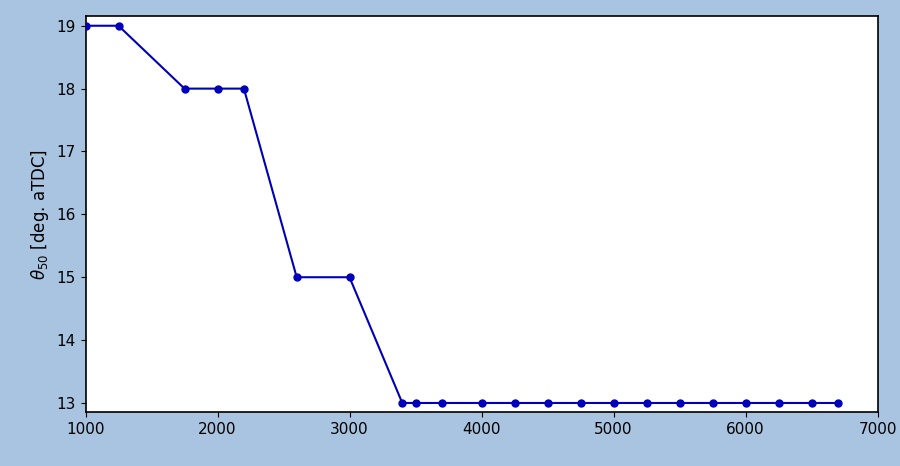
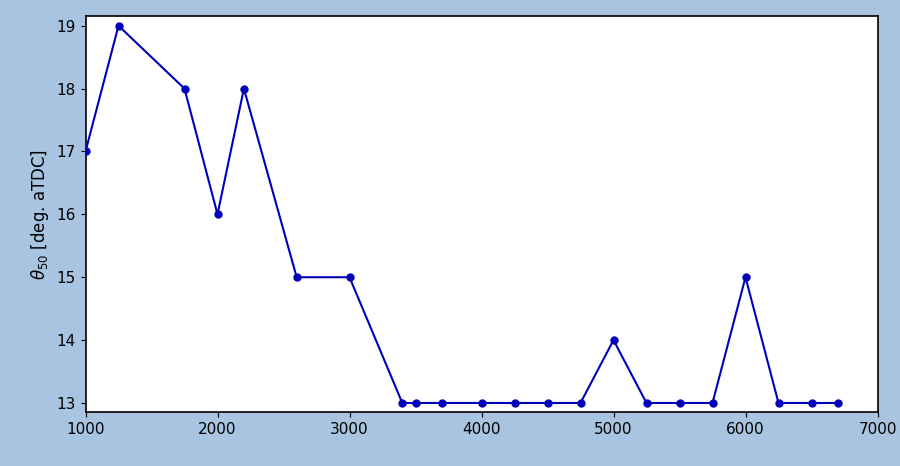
1000: 19 -> 17
2000: 18 -> 16
5000: 13 -> 14
6000: 13 -> 15
